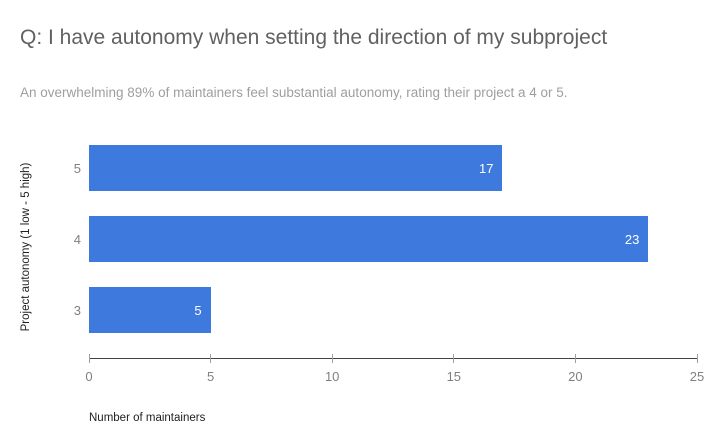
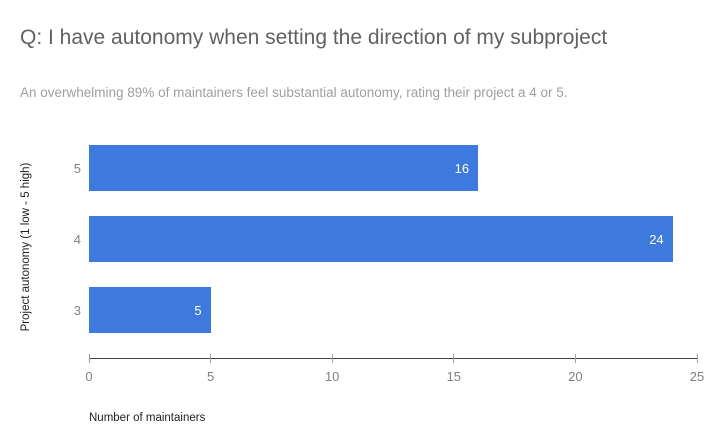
5: 17 -> 16
4: 23 -> 24
